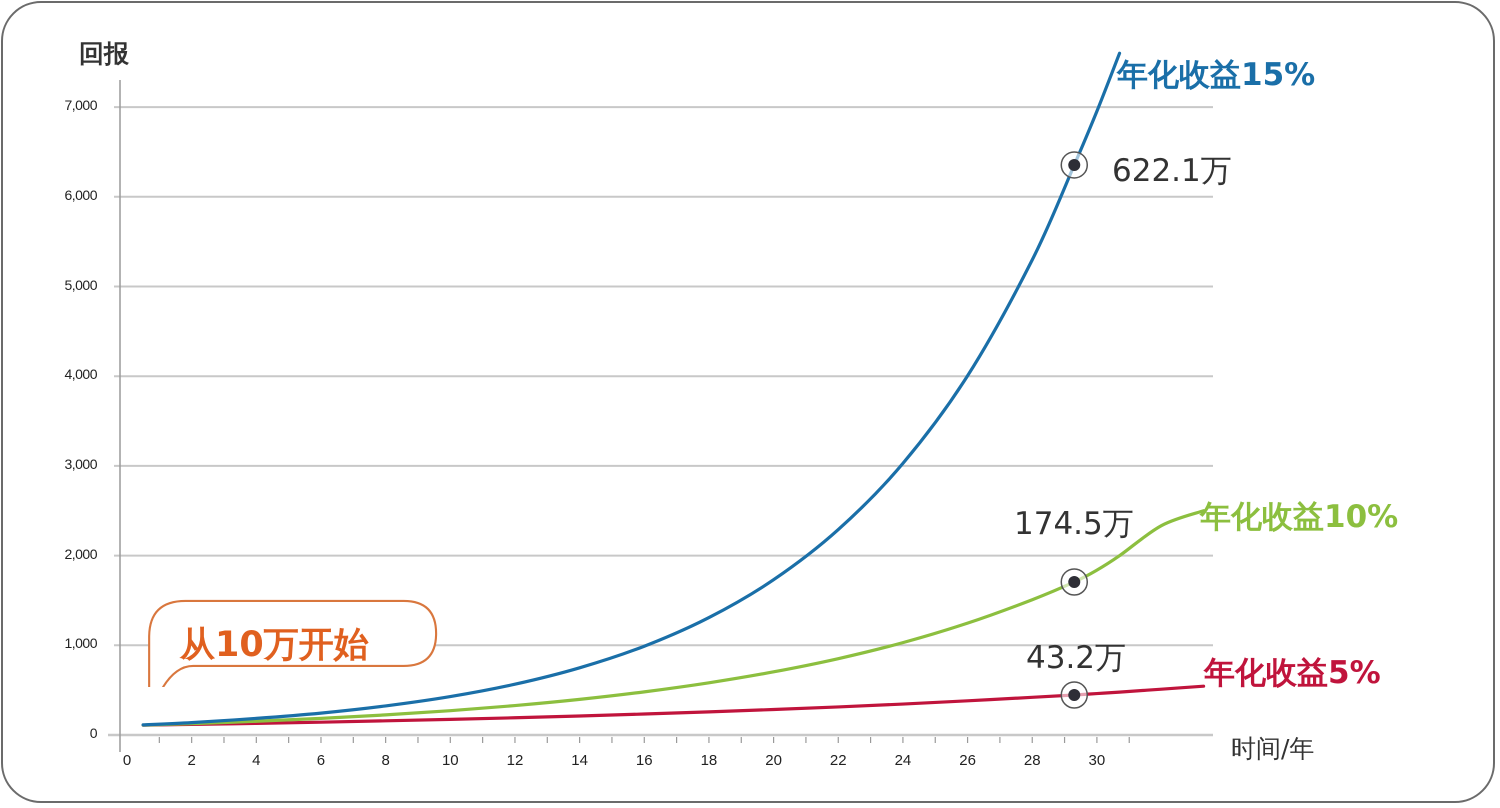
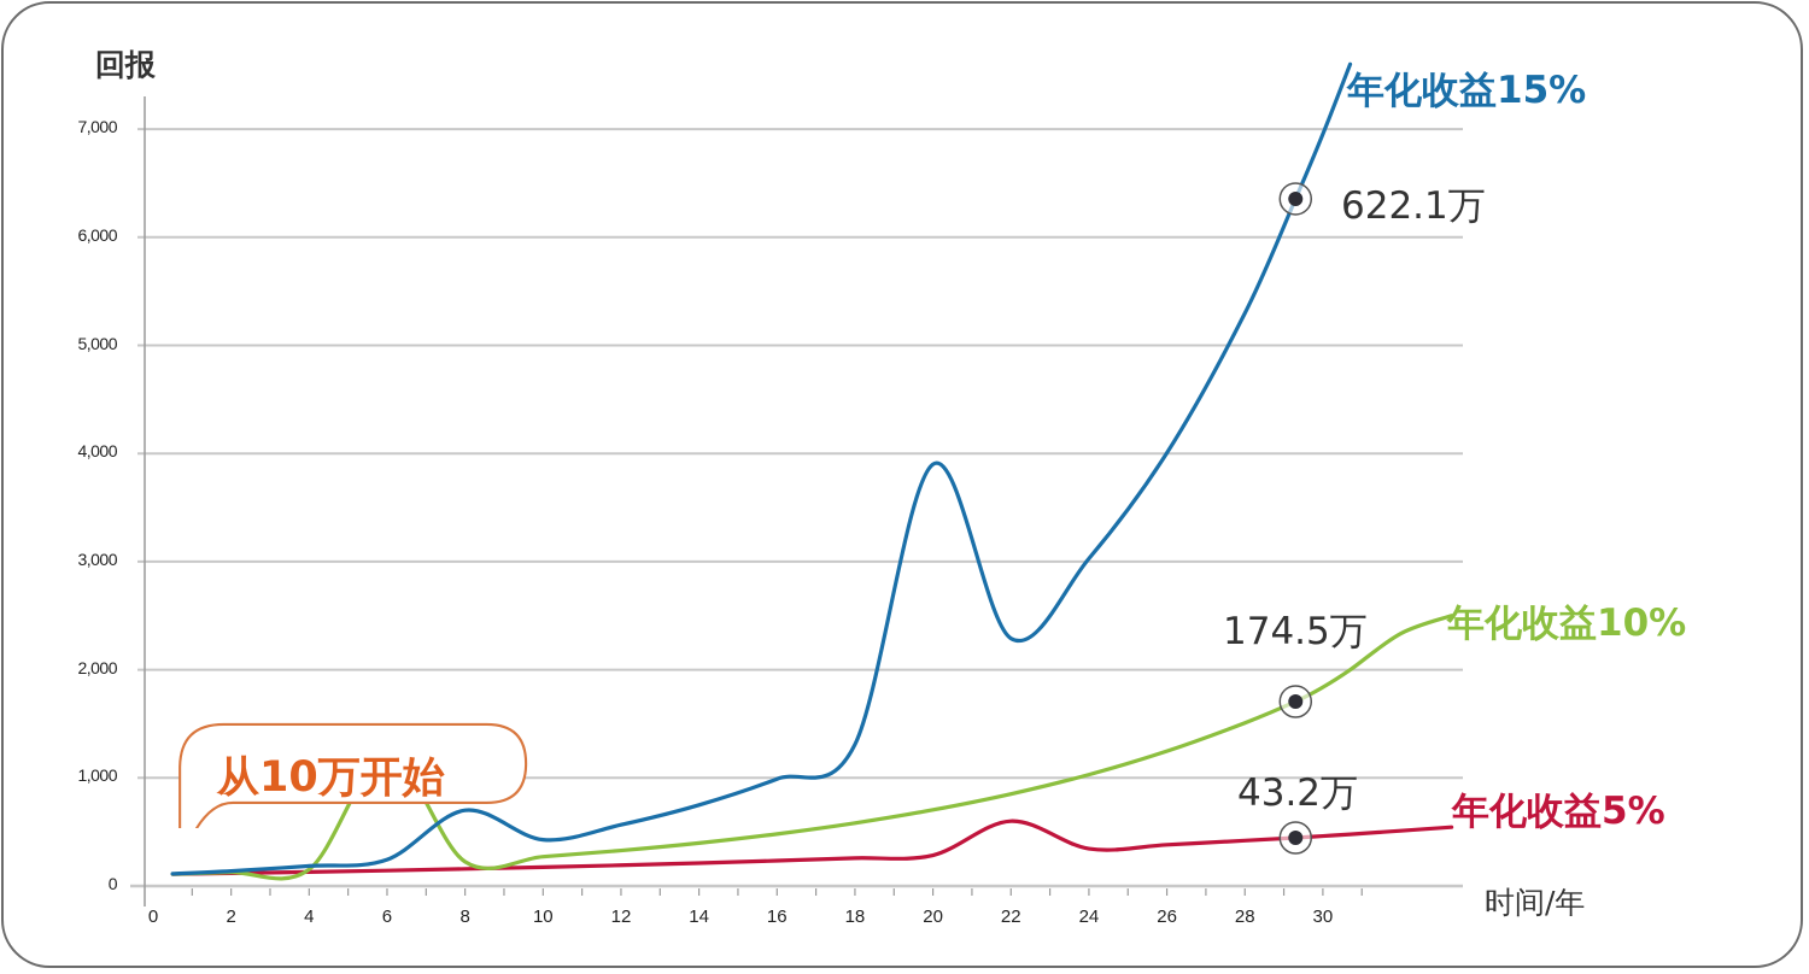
年化收益10%/6: 200 -> 1200
年化收益15%/8: 300 -> 700
年化收益15%/20: 1700 -> 3900
年化收益5%/22: 300 -> 600
